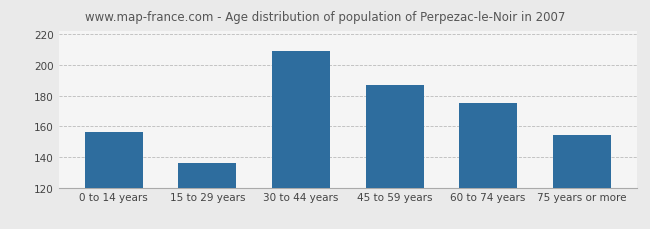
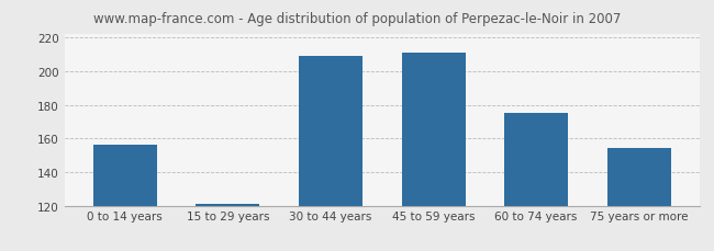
15 to 29 years: 136 -> 121
45 to 59 years: 187 -> 211
